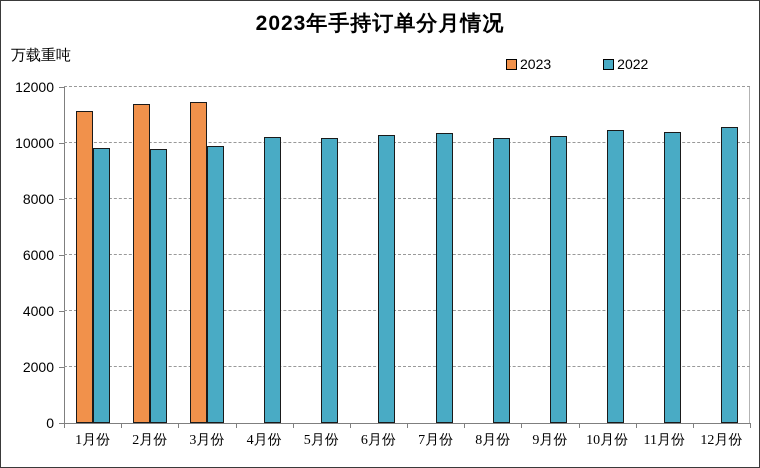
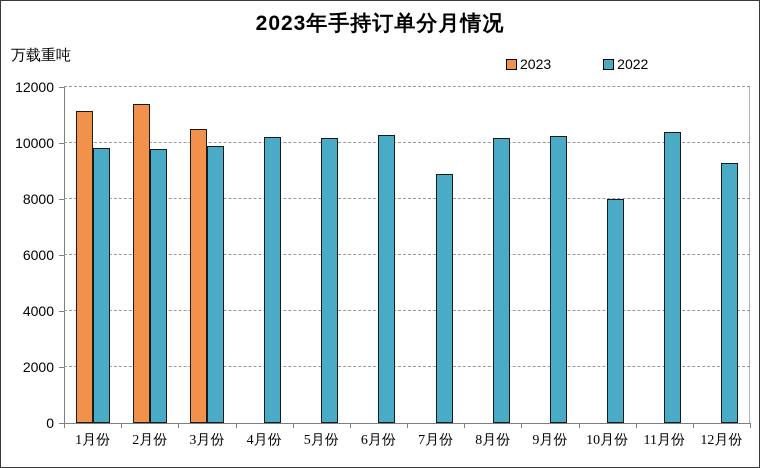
2023/3月份: 11400 -> 10500
2022/7月份: 10400 -> 8900
2022/10月份: 10500 -> 8000
2022/12月份: 10600 -> 9300
